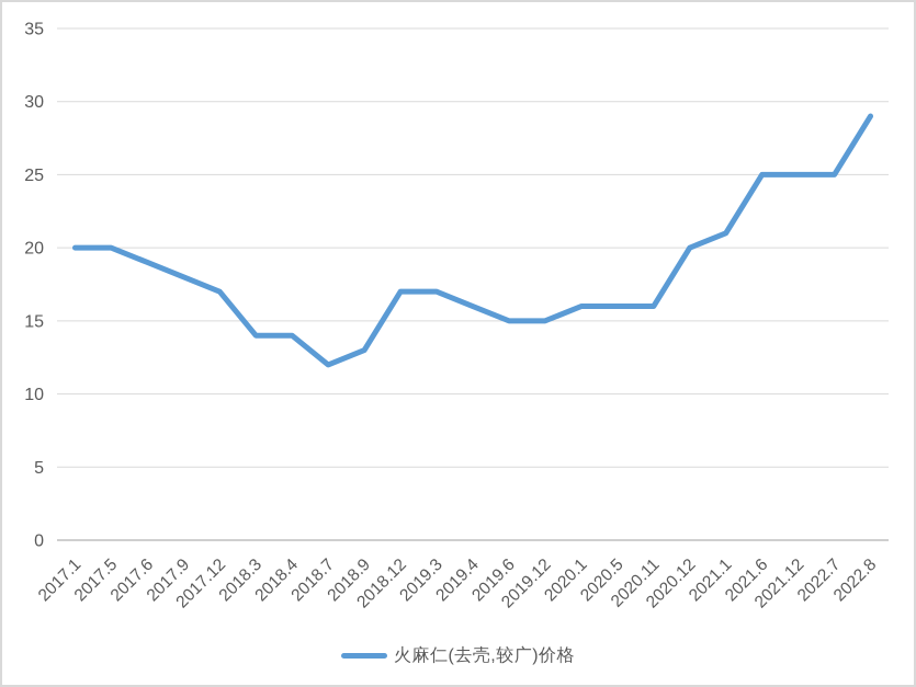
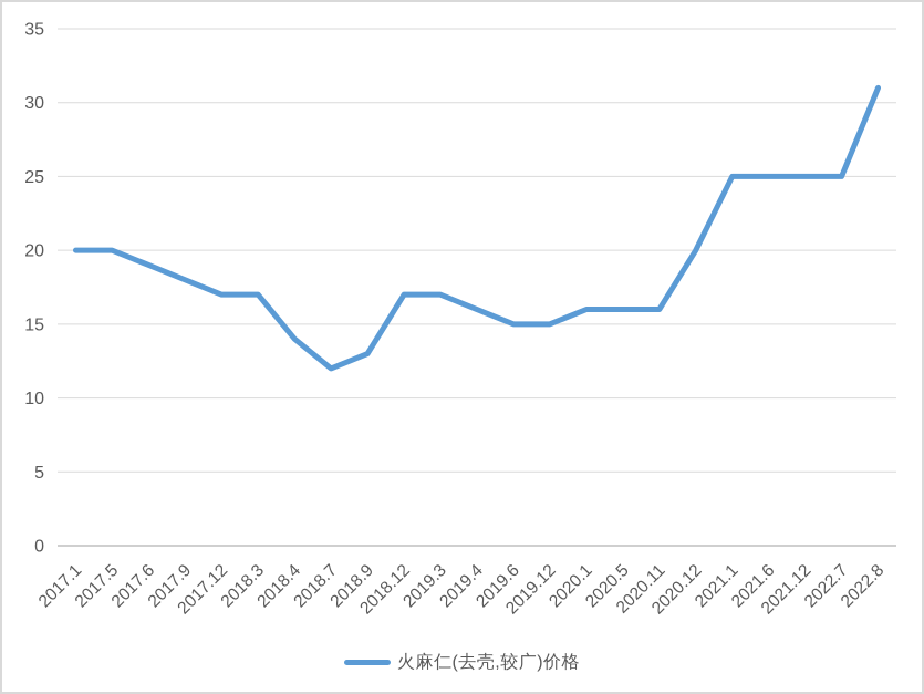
2018.3: 14 -> 17
2021.1: 21 -> 25
2022.8: 29 -> 31
